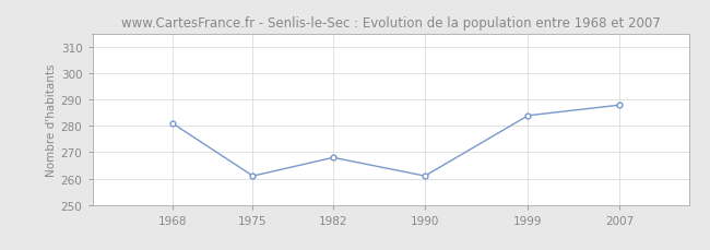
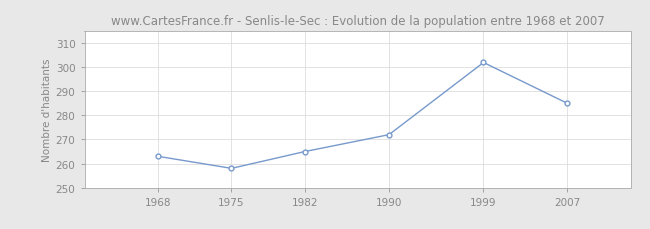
1968: 281 -> 263
1975: 261 -> 258
1982: 268 -> 265
1990: 261 -> 272
1999: 284 -> 302
2007: 288 -> 285
